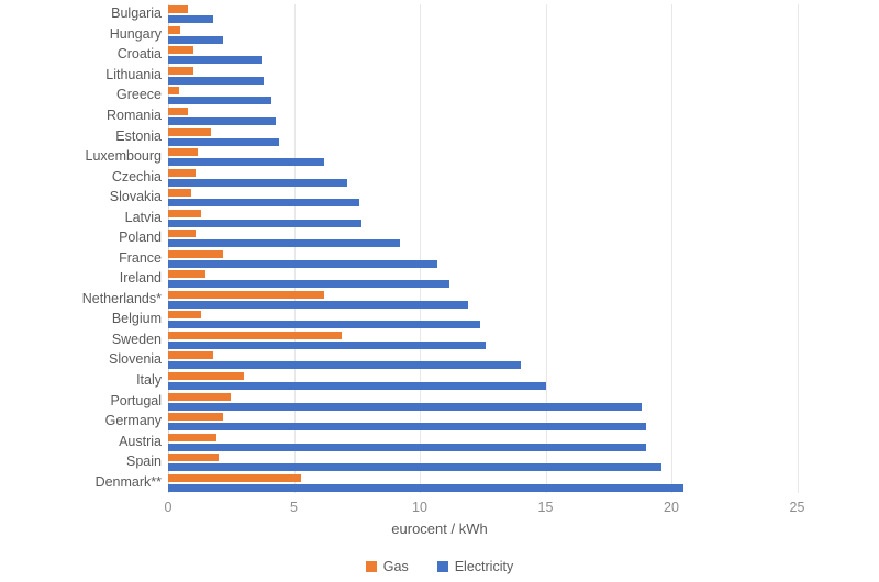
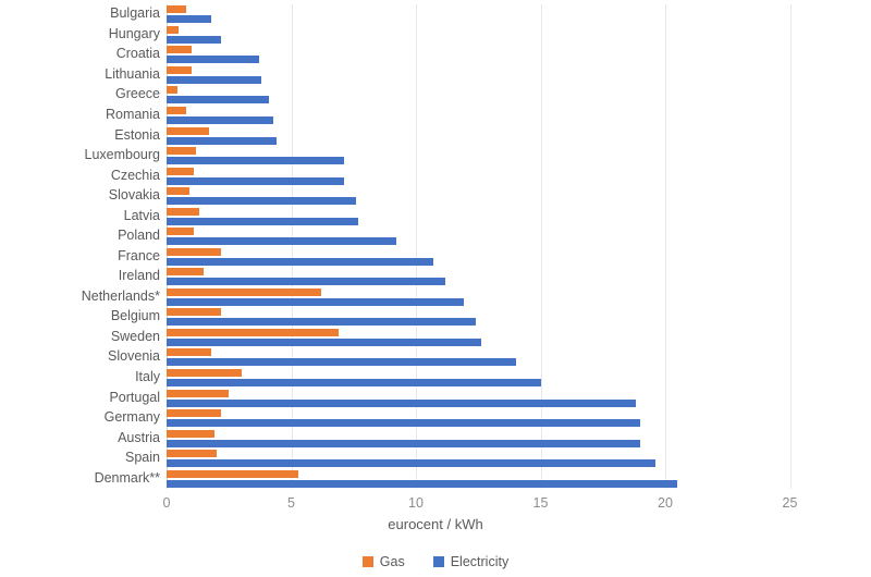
Electricity/Luxembourg: 6.2 -> 7.1
Gas/Belgium: 1.3 -> 2.2
